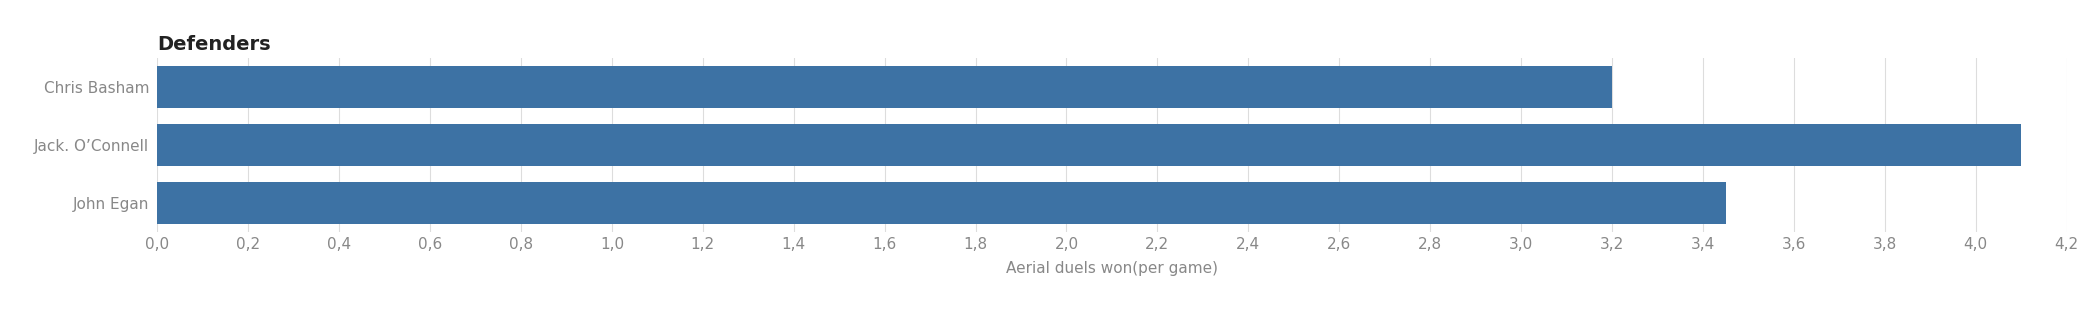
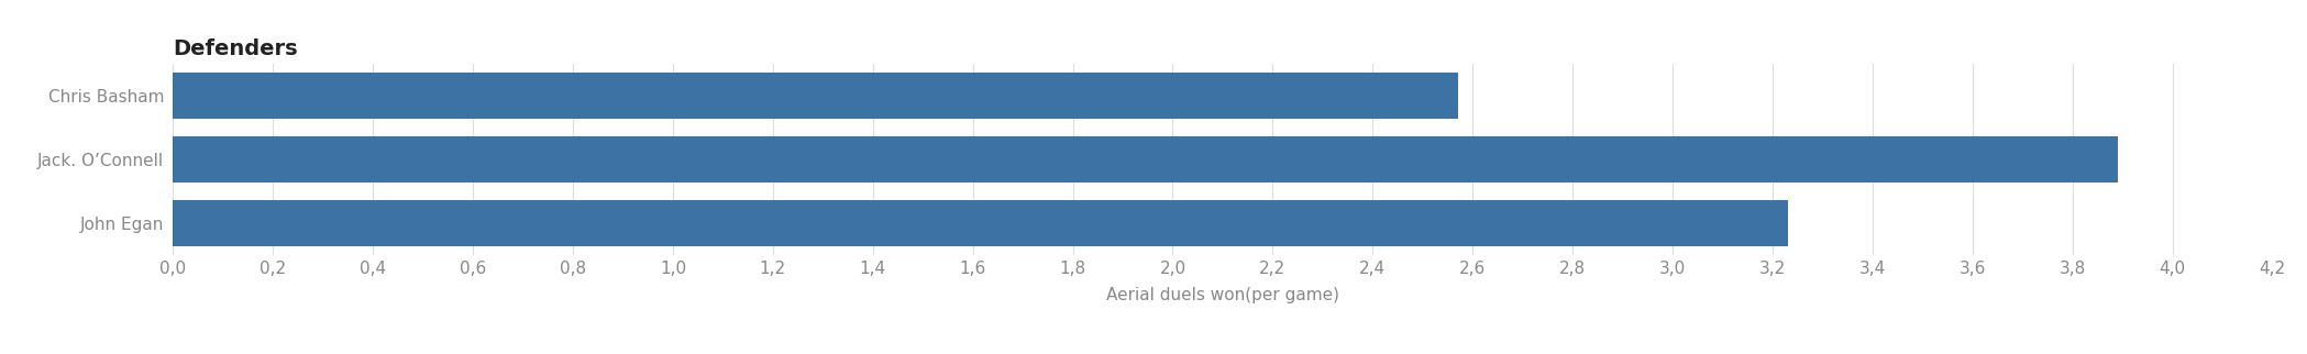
Chris Basham: 3,20 -> 2,57
Jack. O’Connell: 4,10 -> 3,89
John Egan: 3,45 -> 3,23
